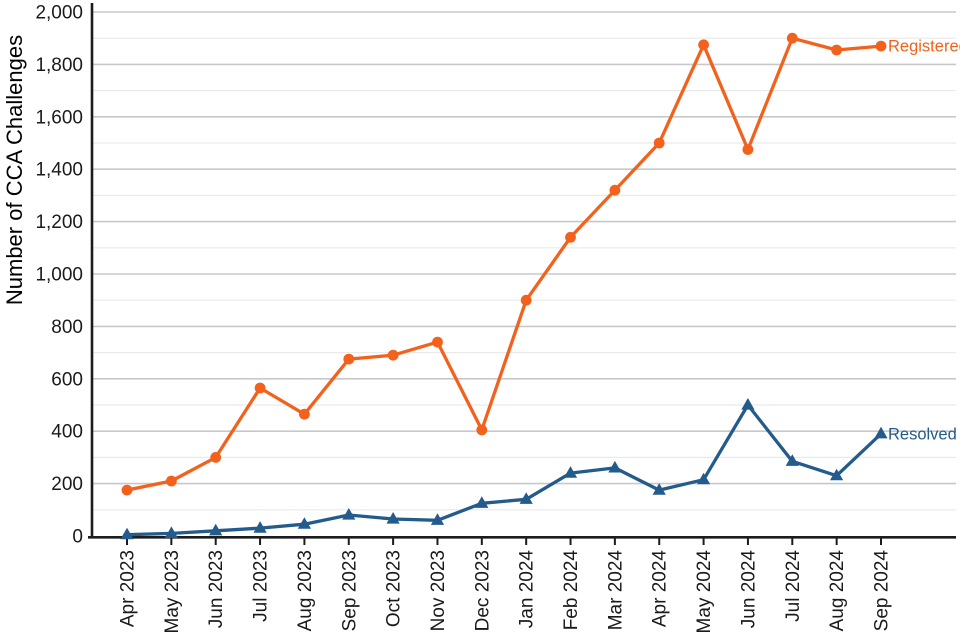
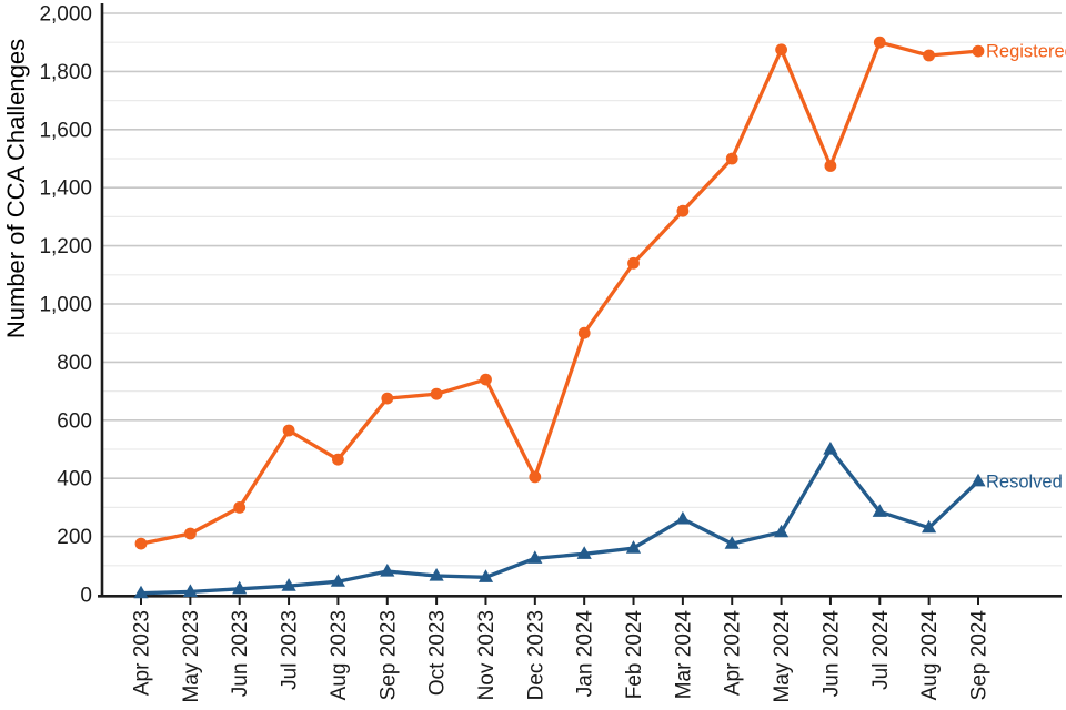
Resolved/Feb 2024: 240 -> 160
